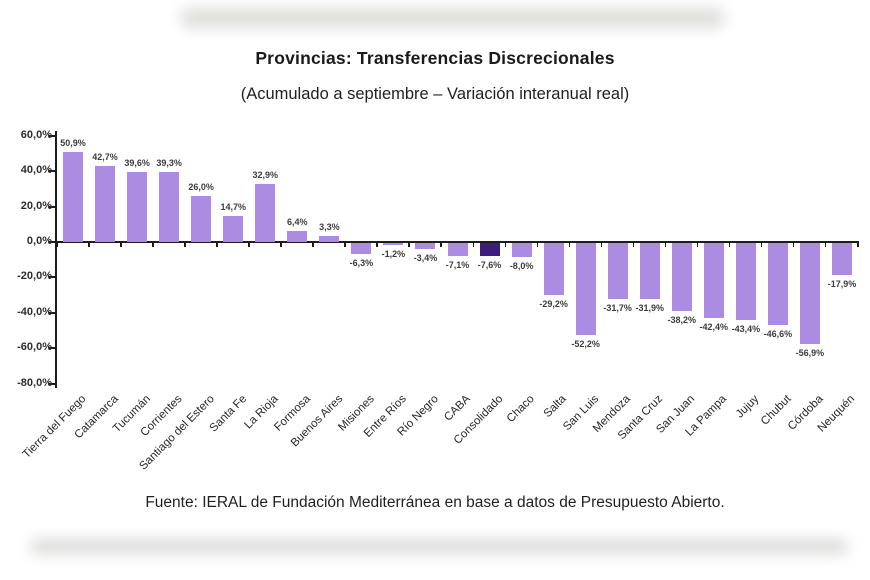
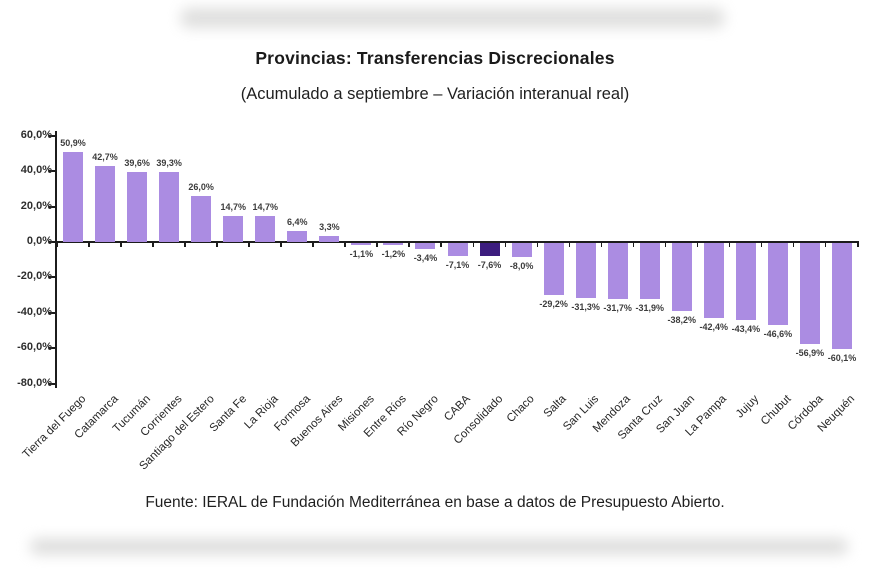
La Rioja: 32,9% -> 14,7%
Misiones: -6,3% -> -1,1%
San Luis: -52,2% -> -31,3%
Neuquén: -17,9% -> -60,1%
